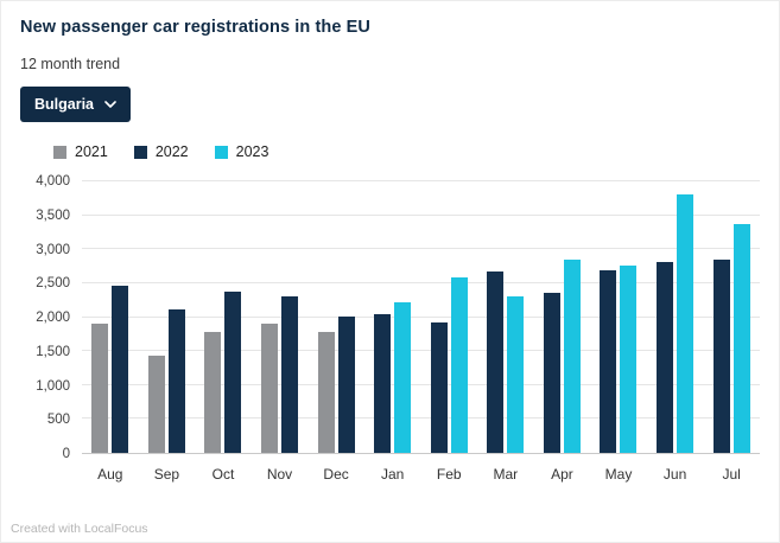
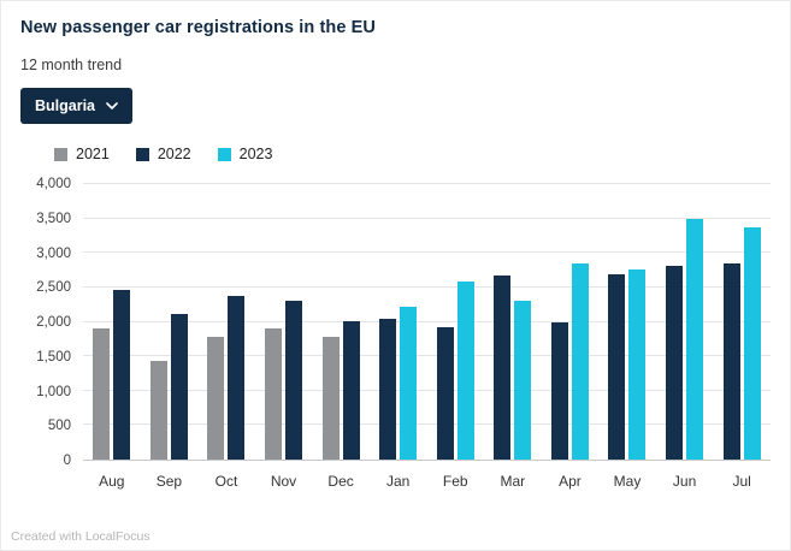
2022/Apr: 2400 -> 2000
2023/Jun: 3800 -> 3500
